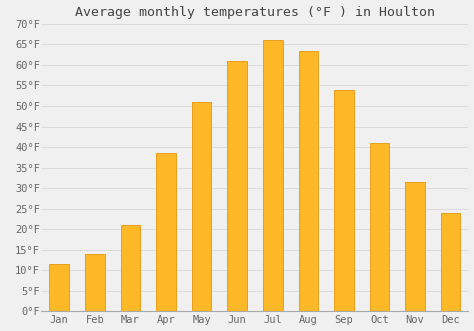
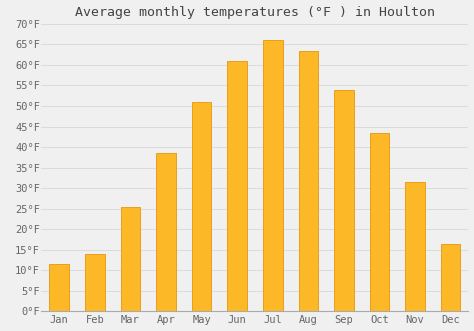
Mar: 21.0°F -> 25.5°F
Oct: 41.0°F -> 43.5°F
Dec: 24.0°F -> 16.5°F
